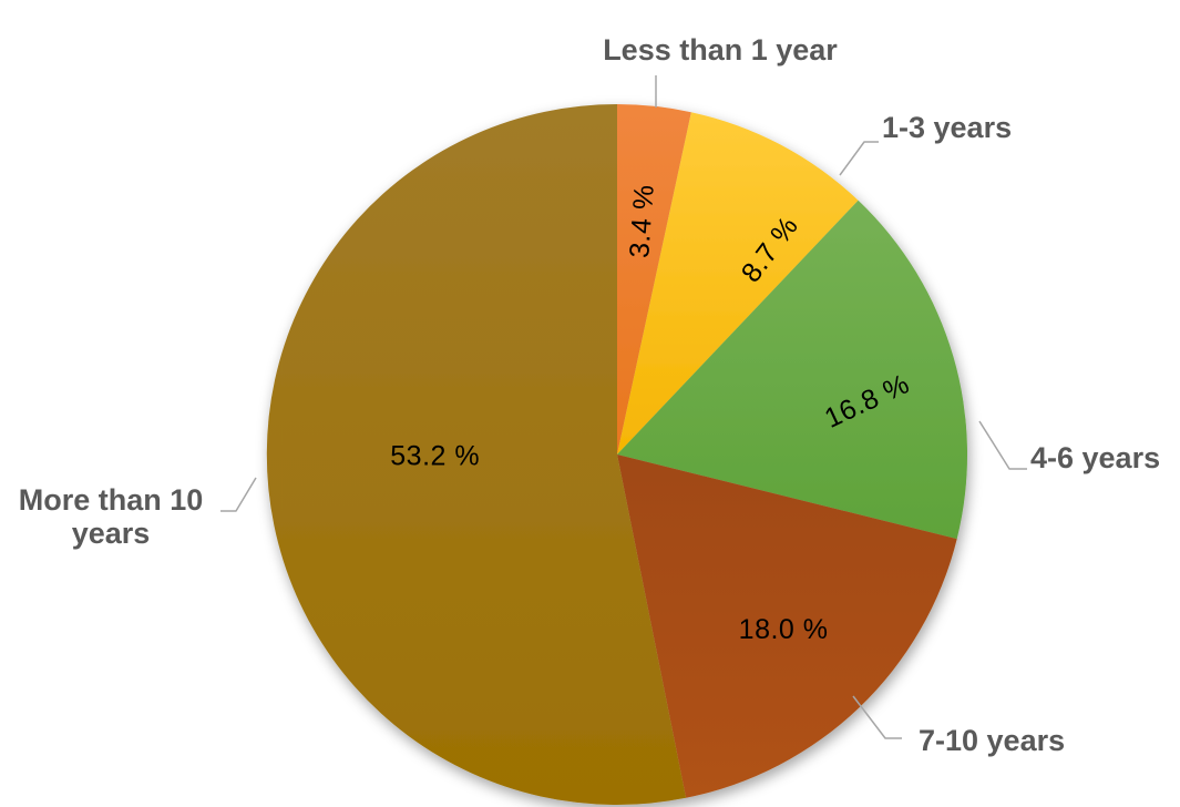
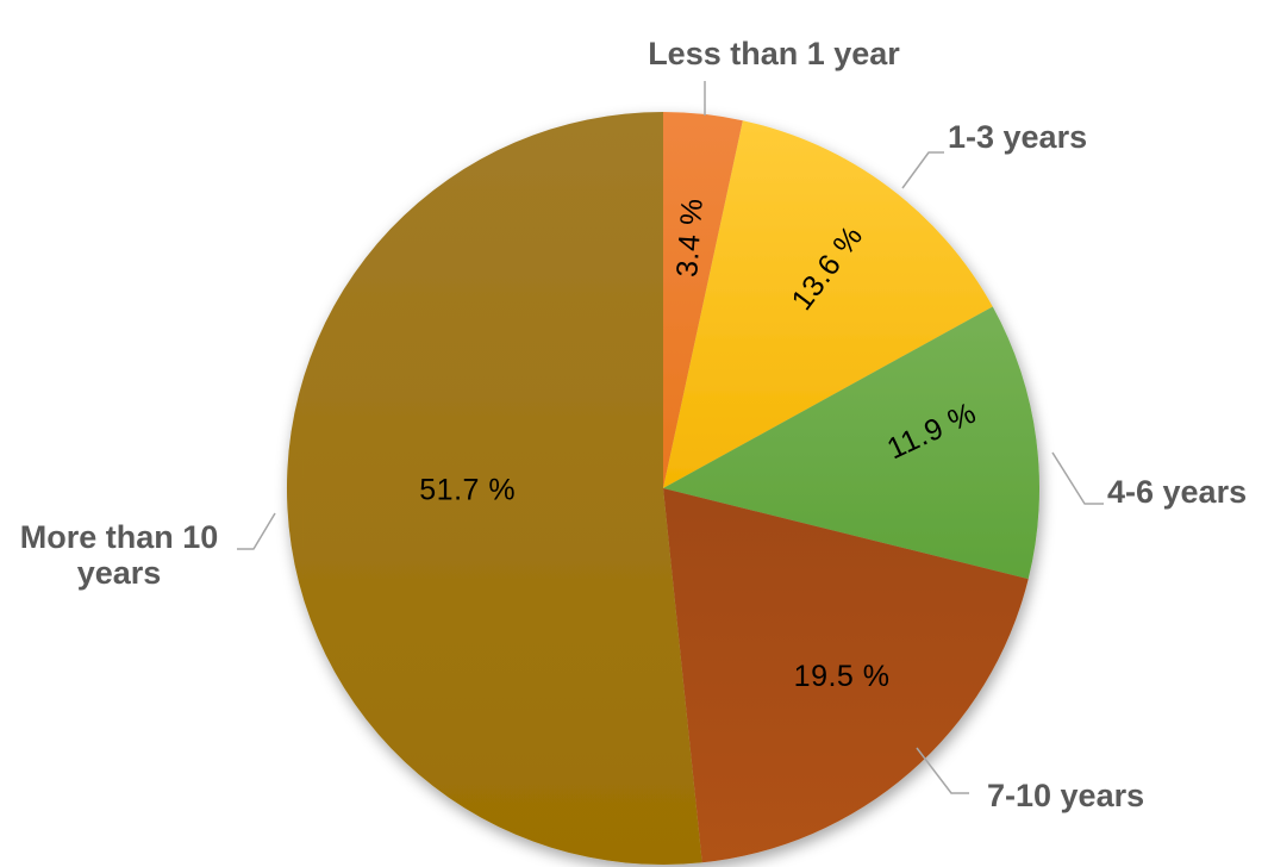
1-3 years: 8.7 -> 13.6
4-6 years: 16.8 -> 11.9
7-10 years: 18.0 -> 19.5
More than 10 years: 53.2 -> 51.7
